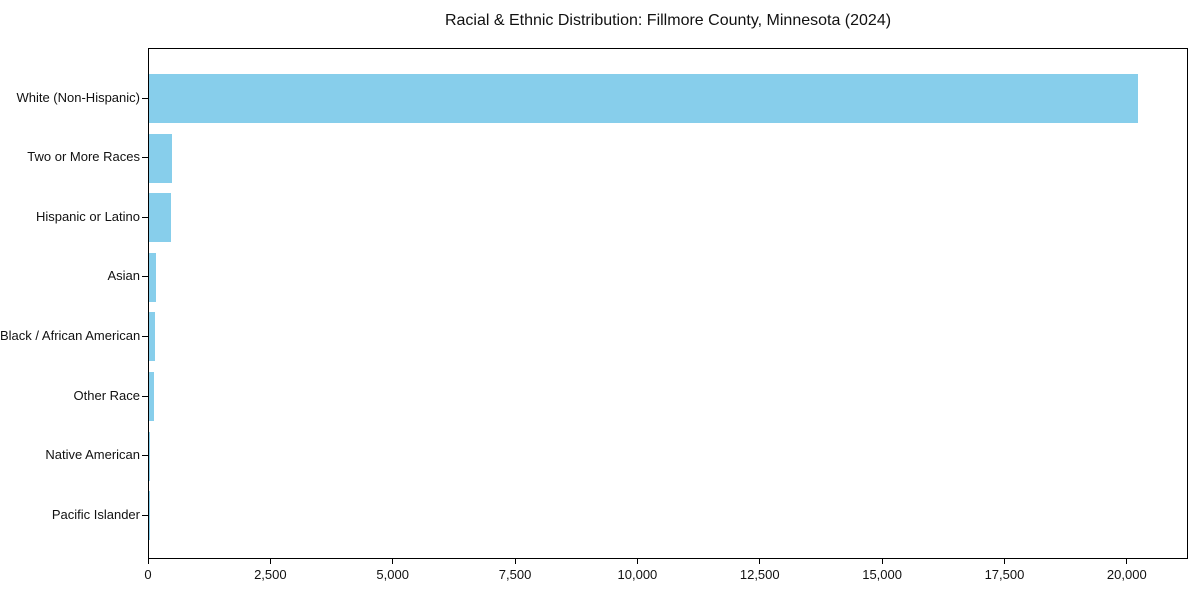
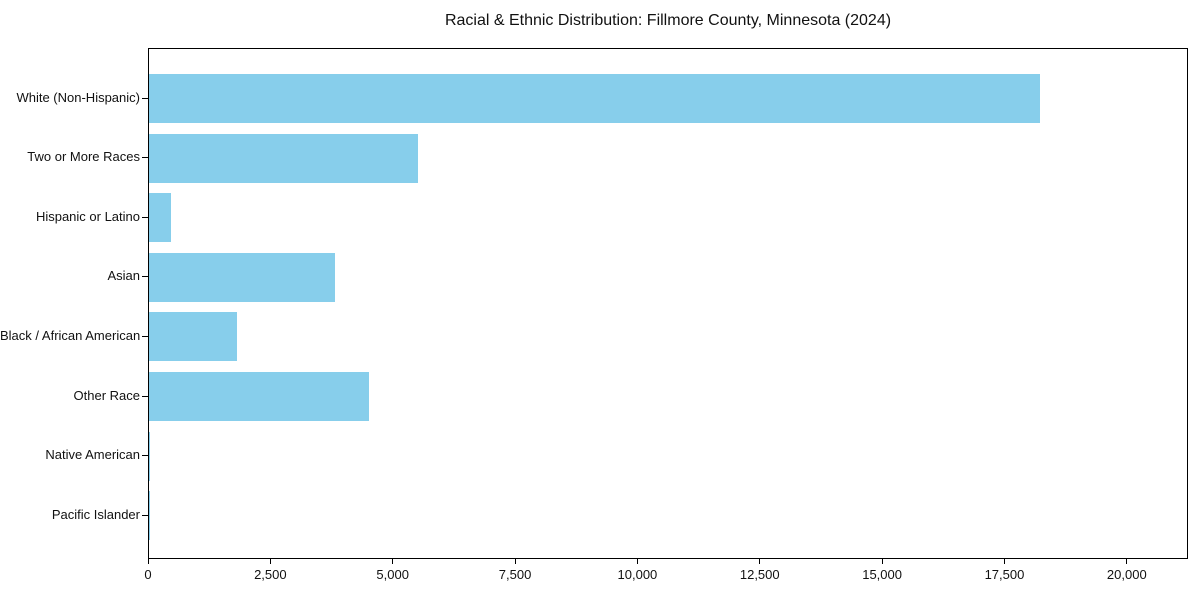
White (Non-Hispanic): 20200 -> 18200
Two or More Races: 500 -> 5500
Asian: 100 -> 3800
Black / African American: 100 -> 1800
Other Race: 100 -> 4500
